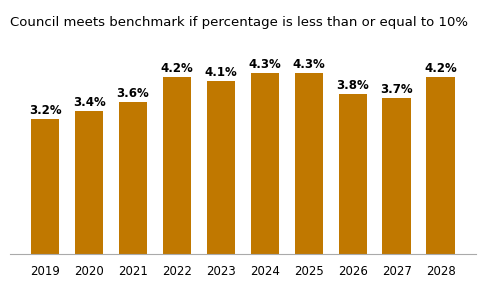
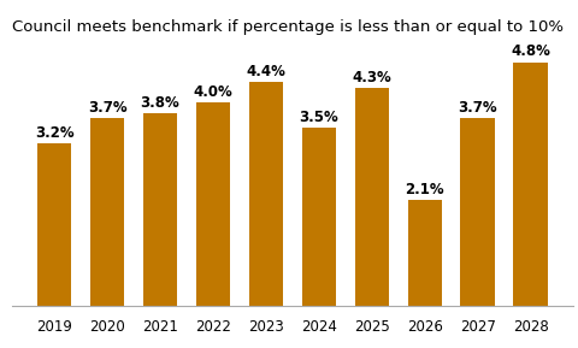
2020: 3.4% -> 3.7%
2021: 3.6% -> 3.8%
2022: 4.2% -> 4.0%
2023: 4.1% -> 4.4%
2024: 4.3% -> 3.5%
2026: 3.8% -> 2.1%
2028: 4.2% -> 4.8%
